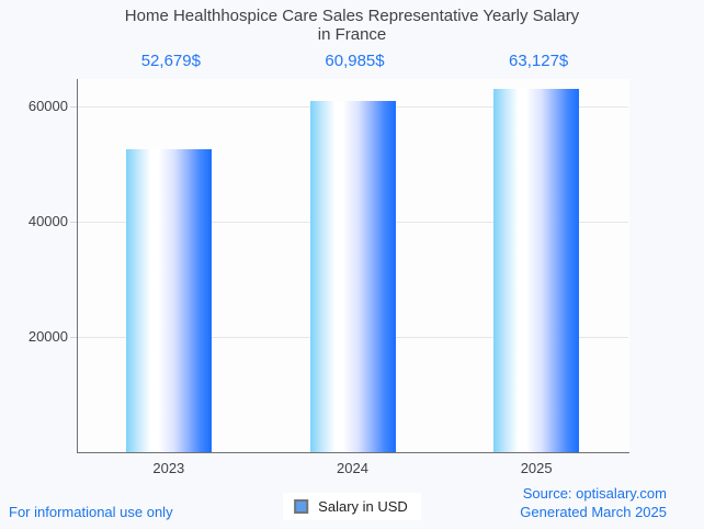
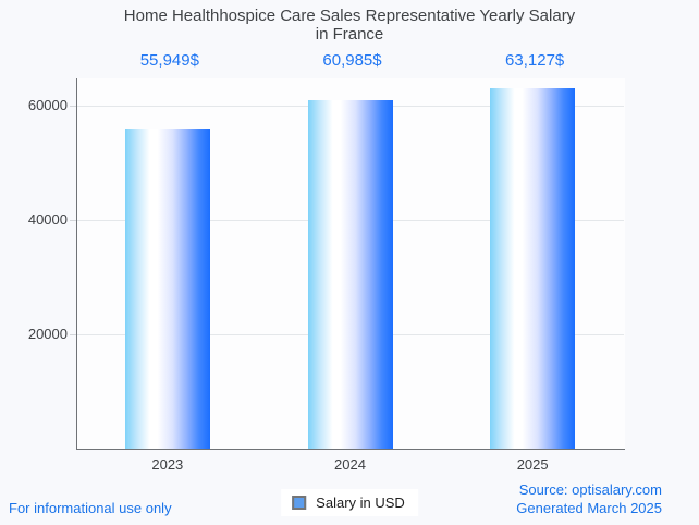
2023: 52,679 -> 55,949
